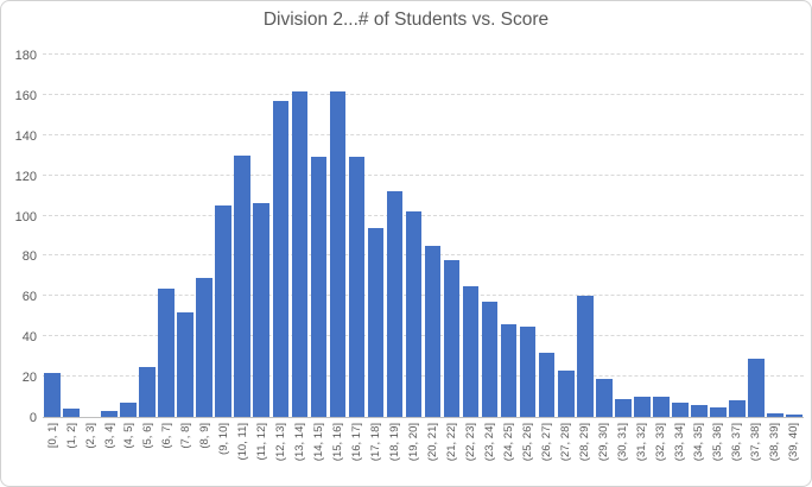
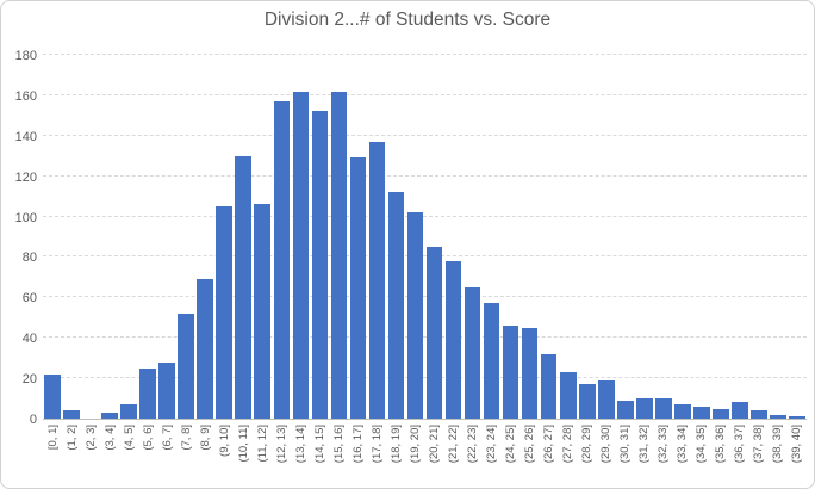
(6, 7]: 64 -> 28
(14, 15]: 129 -> 152
(17, 18]: 94 -> 137
(28, 29]: 60 -> 17
(37, 38]: 29 -> 4
